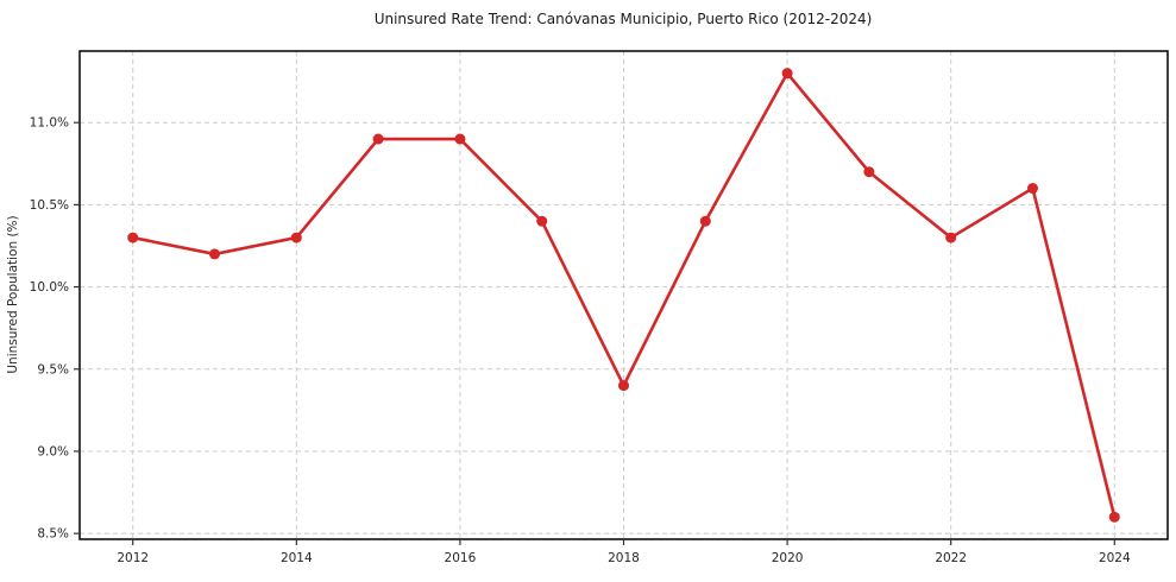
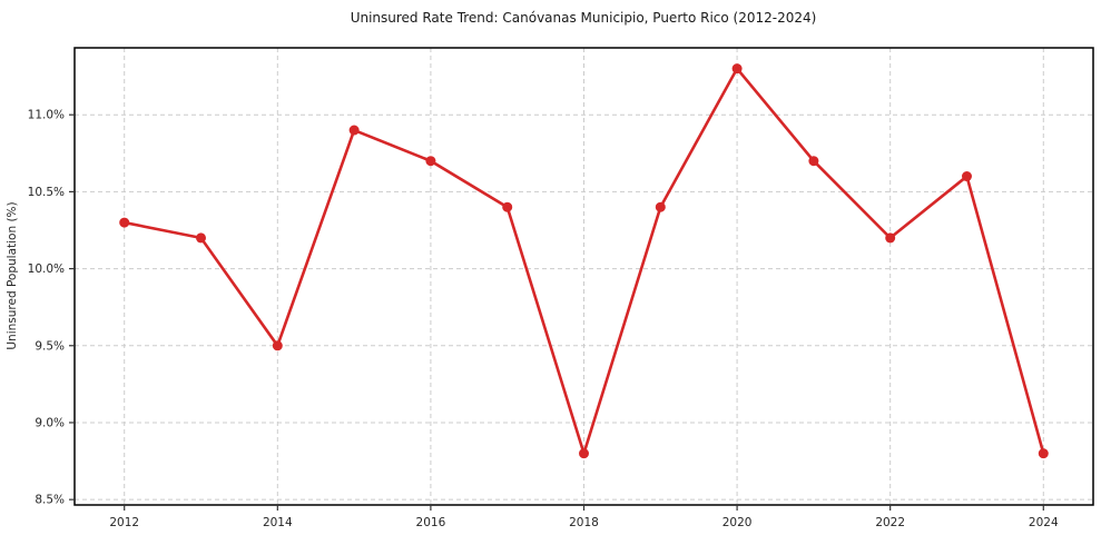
2014: 10.3% -> 9.5%
2016: 10.9% -> 10.7%
2018: 9.4% -> 8.8%
2022: 10.3% -> 10.2%
2024: 8.6% -> 8.8%
